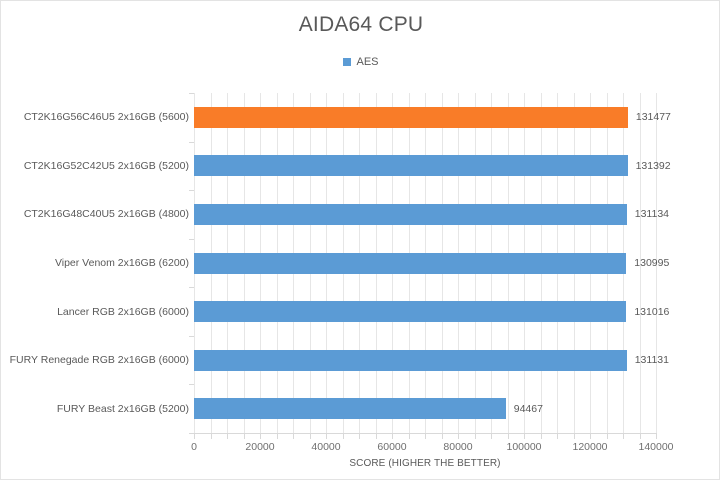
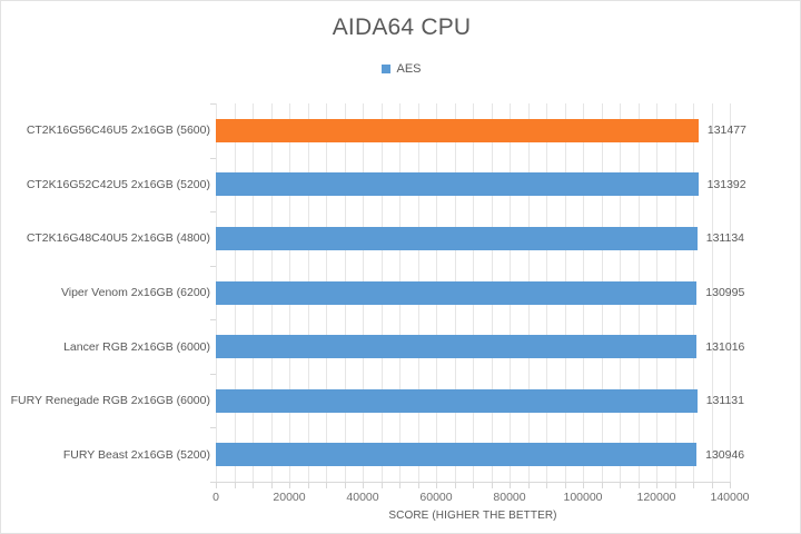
FURY Beast 2x16GB (5200): 94467 -> 130946
